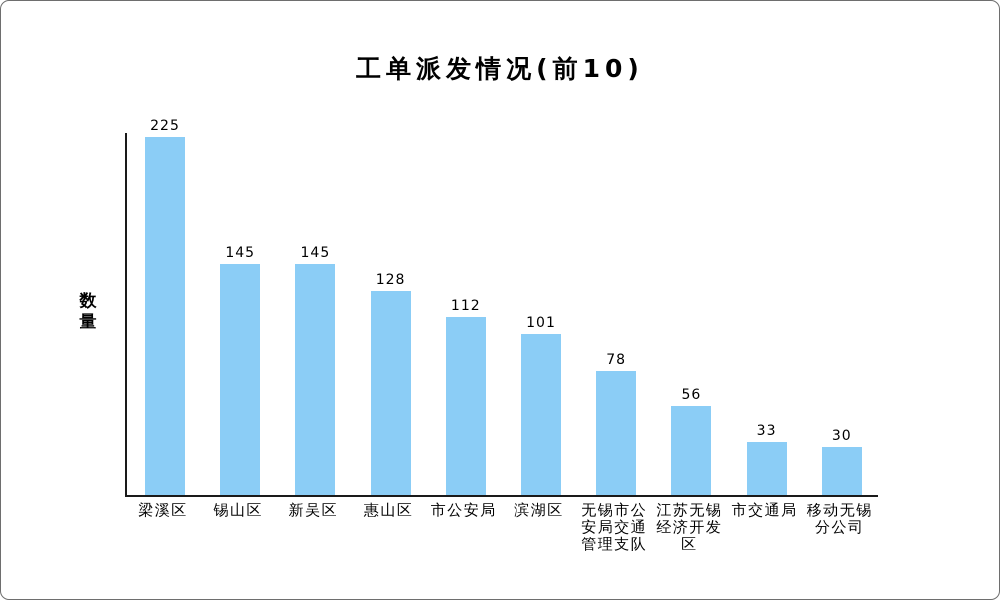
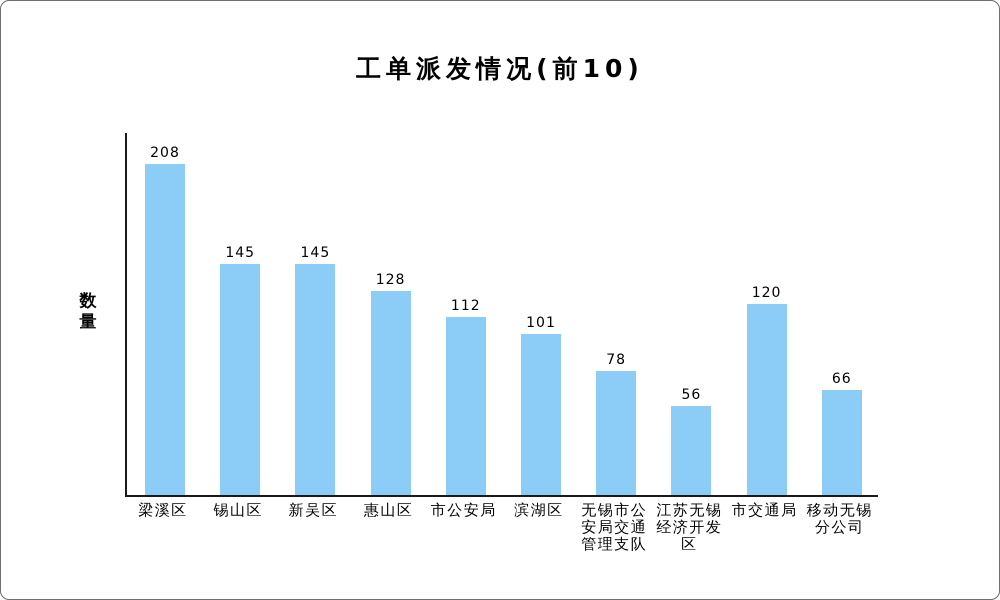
梁溪区: 225 -> 208
市交通局: 33 -> 120
移动无锡分公司: 30 -> 66
